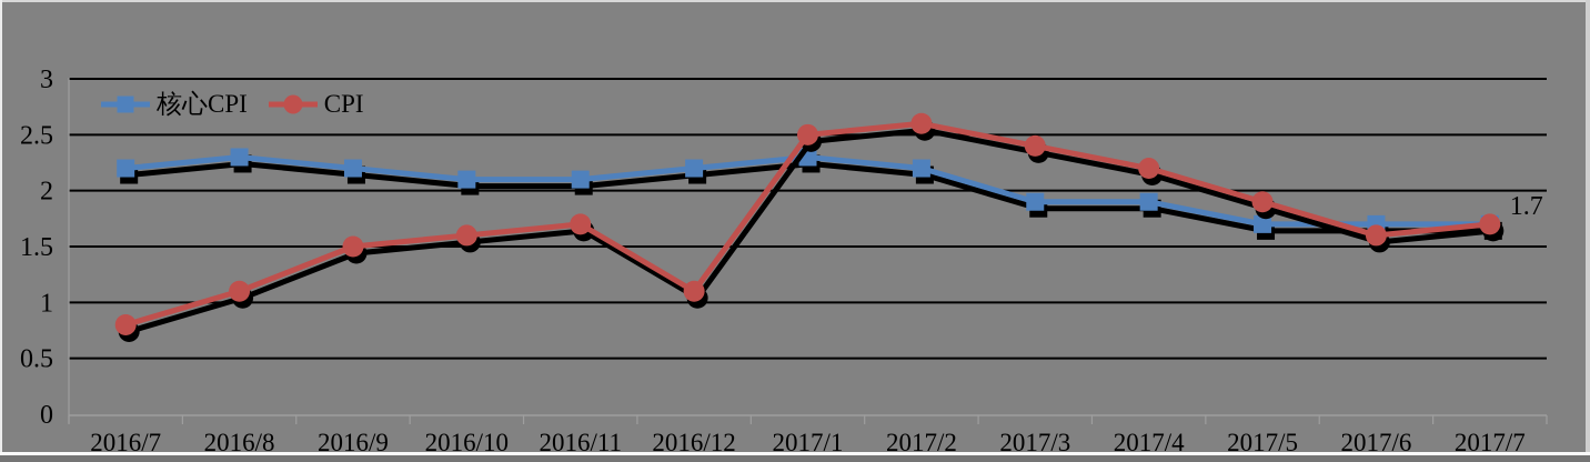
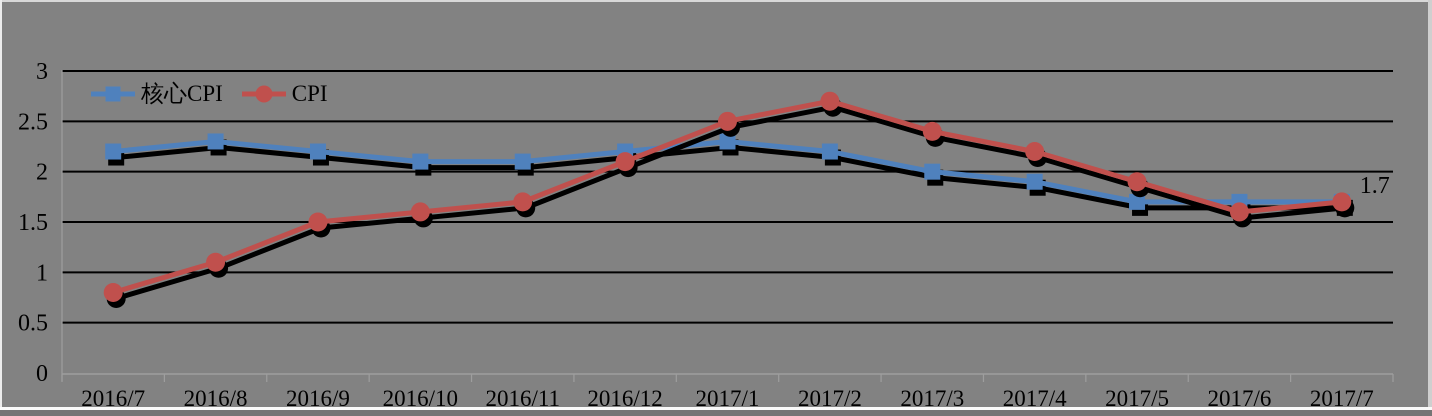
CPI/2016/12: 1.1 -> 2.1
CPI/2017/2: 2.6 -> 2.7
核心CPI/2017/3: 1.9 -> 2.0
